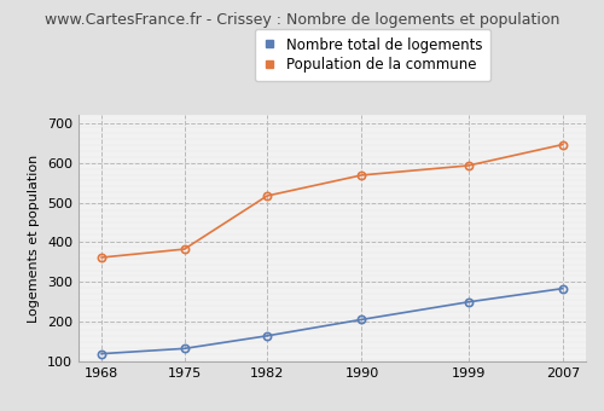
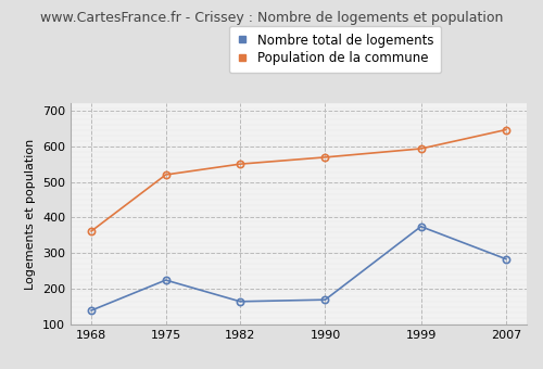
Nombre total de logements/1968: 120 -> 140
Nombre total de logements/1975: 133 -> 225
Population de la commune/1975: 383 -> 520
Population de la commune/1982: 517 -> 550
Nombre total de logements/1990: 206 -> 170
Nombre total de logements/1999: 250 -> 375
